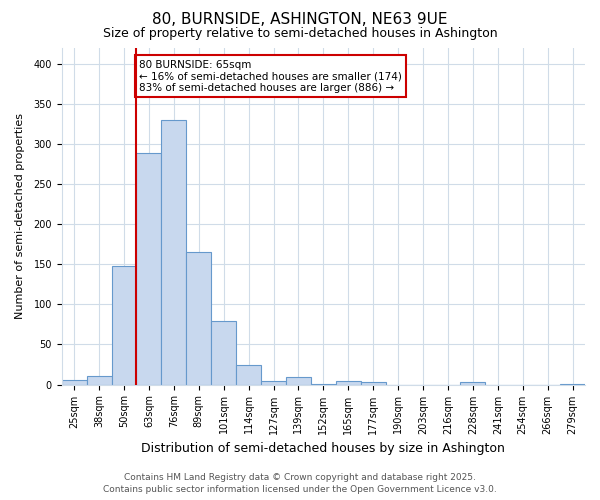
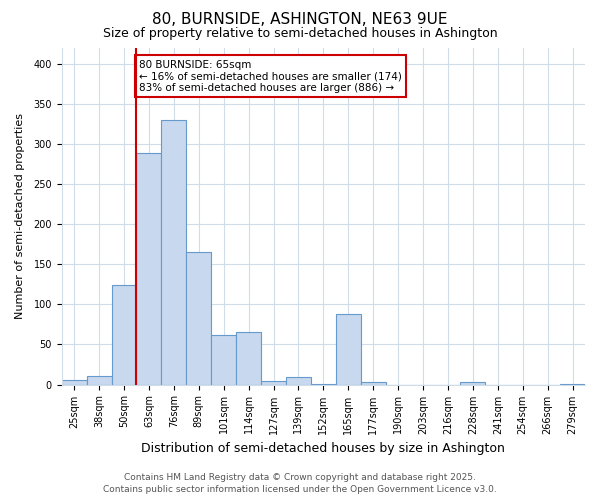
50sqm: 148 -> 124
101sqm: 79 -> 62
114sqm: 24 -> 66
165sqm: 4 -> 88
